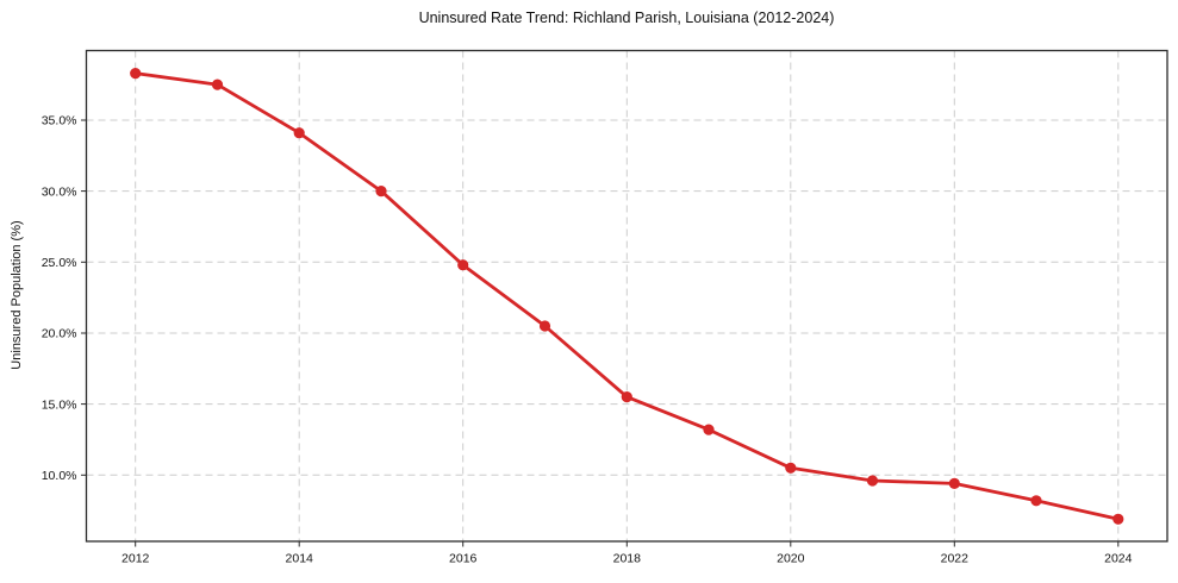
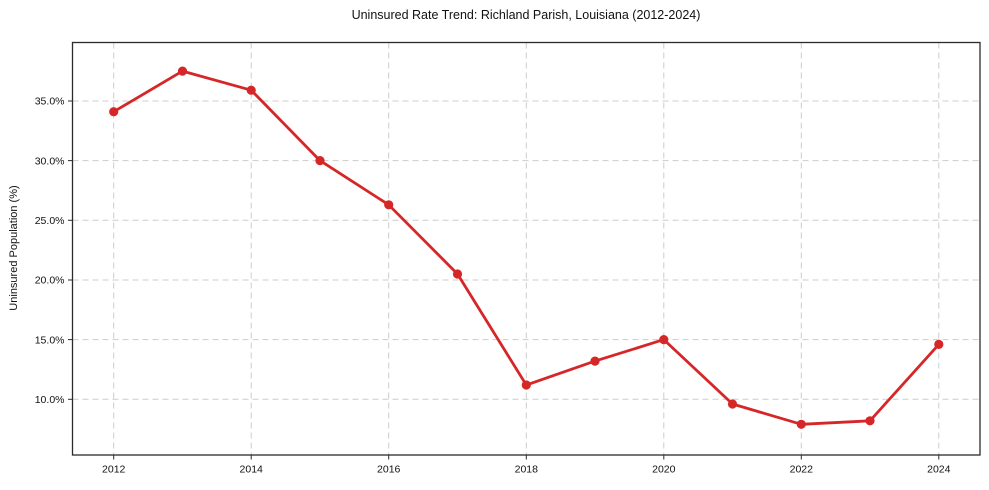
2012: 38.3% -> 34.1%
2014: 34.1% -> 35.9%
2016: 24.8% -> 26.3%
2018: 15.5% -> 11.2%
2020: 10.5% -> 15.0%
2022: 9.4% -> 7.9%
2024: 6.9% -> 14.6%
